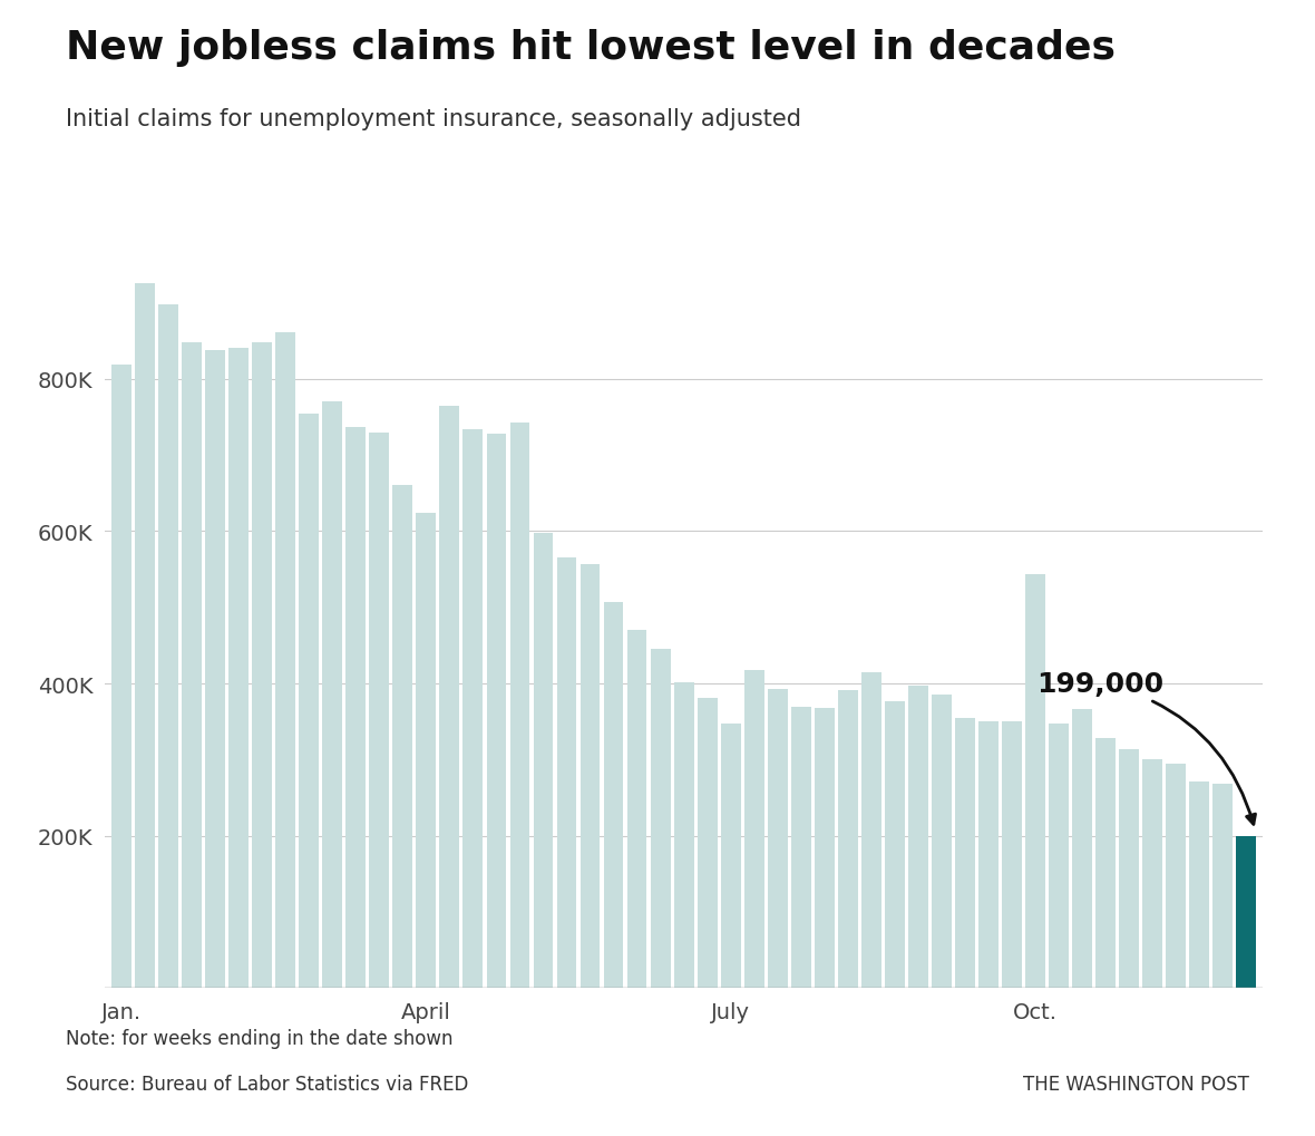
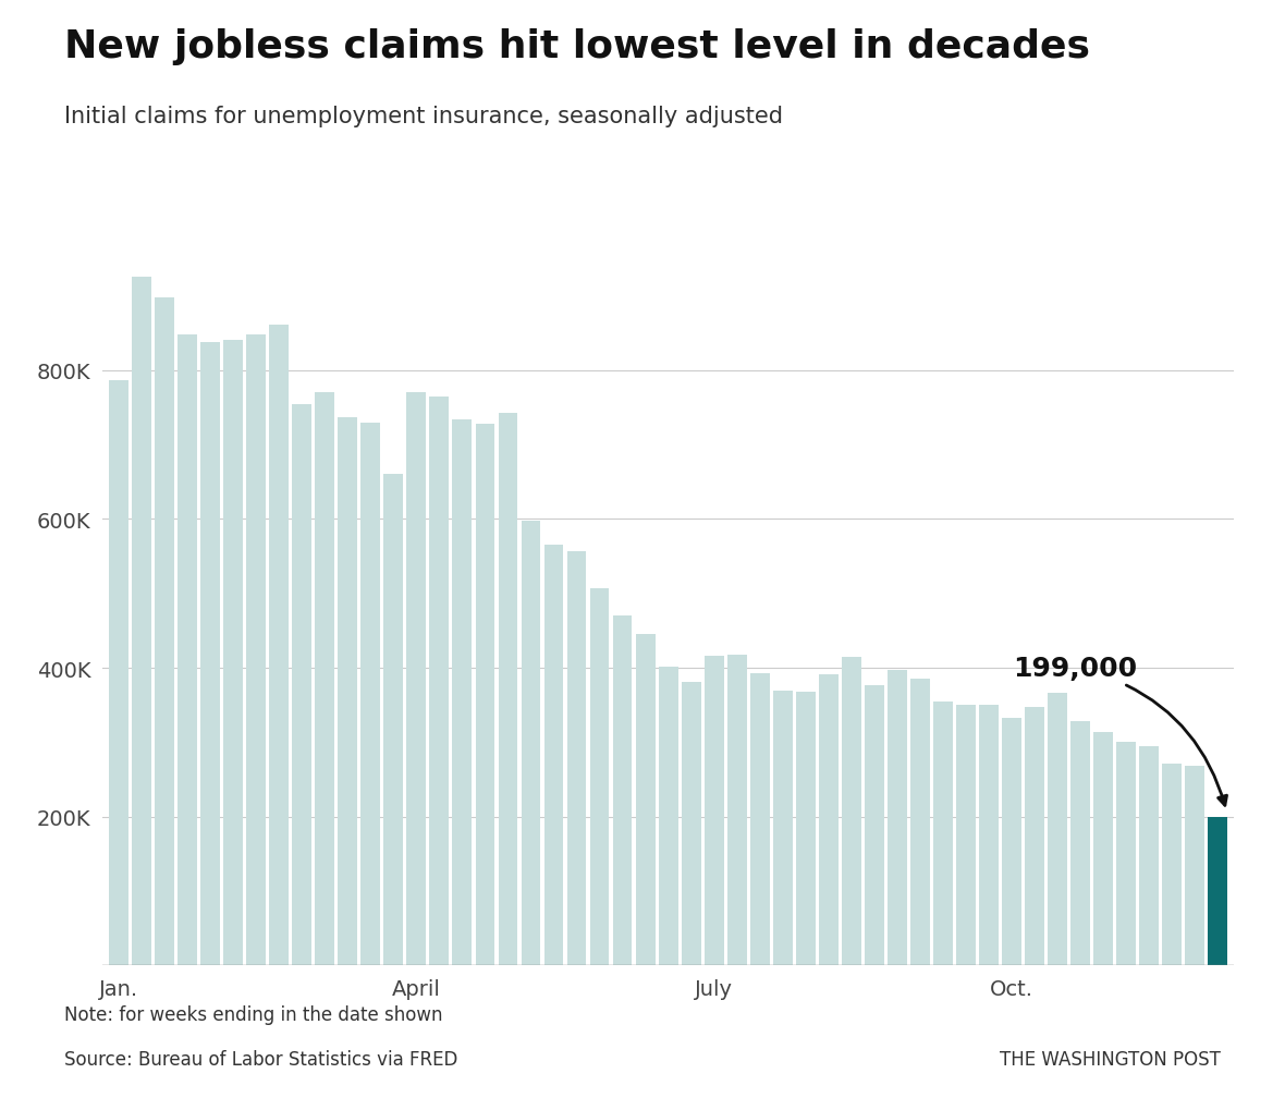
Jan.: 818K -> 787K
April: 624K -> 770K
July: 348K -> 416K
Oct.: 544K -> 333K
